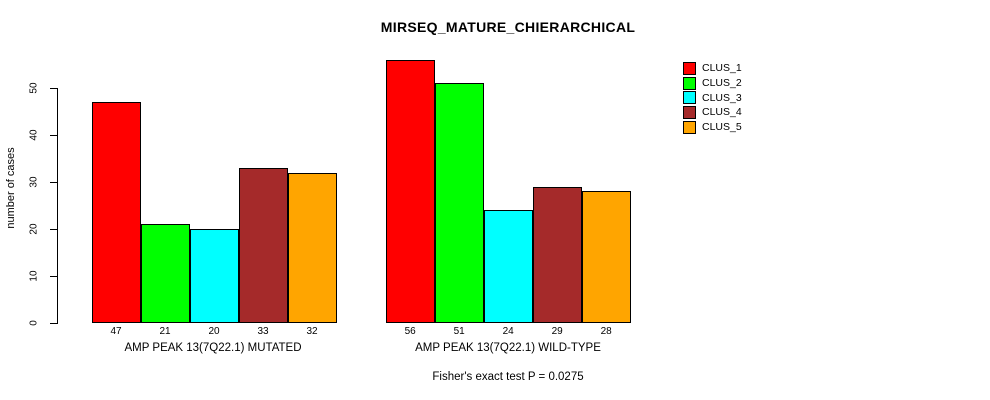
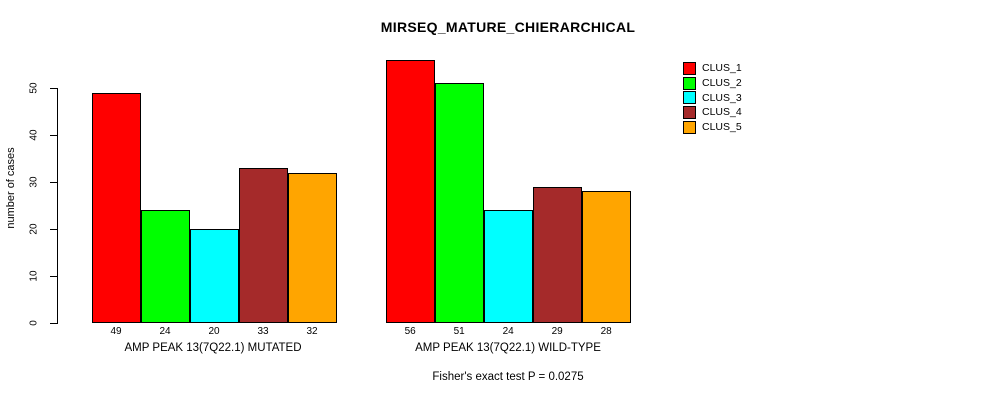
CLUS_1/AMP PEAK 13(7Q22.1) MUTATED: 47 -> 49
CLUS_2/AMP PEAK 13(7Q22.1) MUTATED: 21 -> 24
